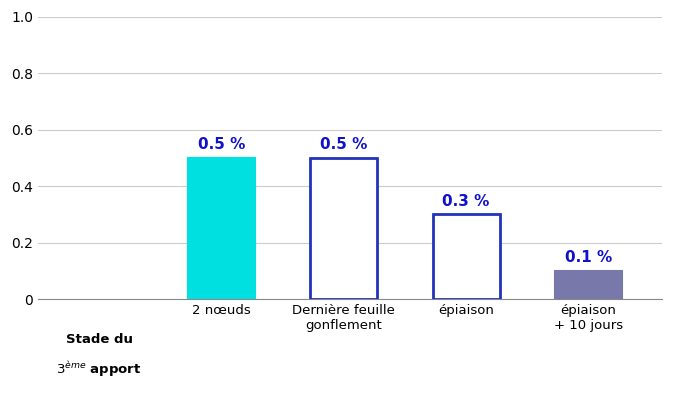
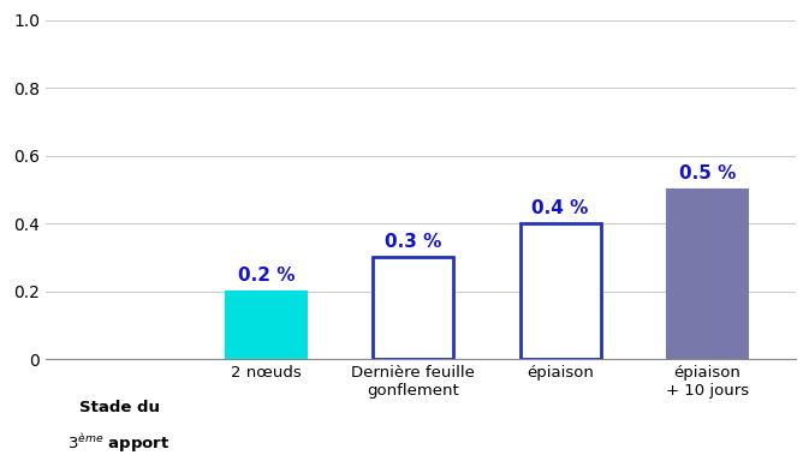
2 nœuds: 0.5 -> 0.2
Dernière feuille gonflement: 0.5 -> 0.3
épiaison: 0.3 -> 0.4
épiaison + 10 jours: 0.1 -> 0.5
